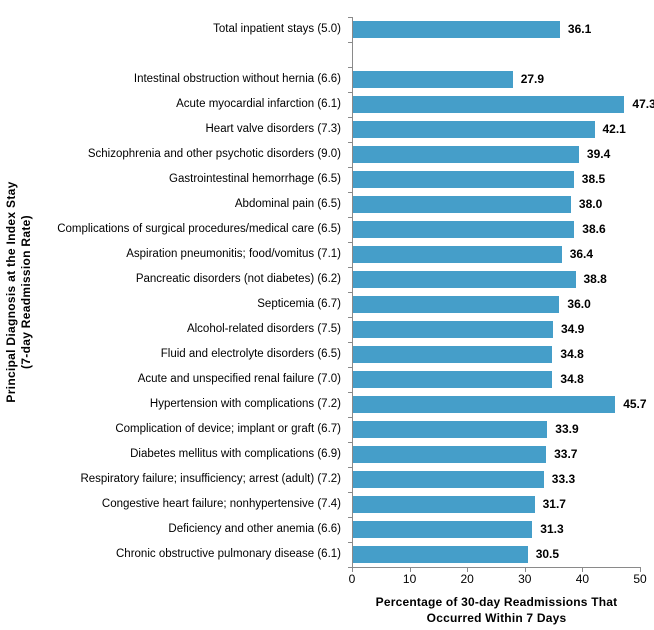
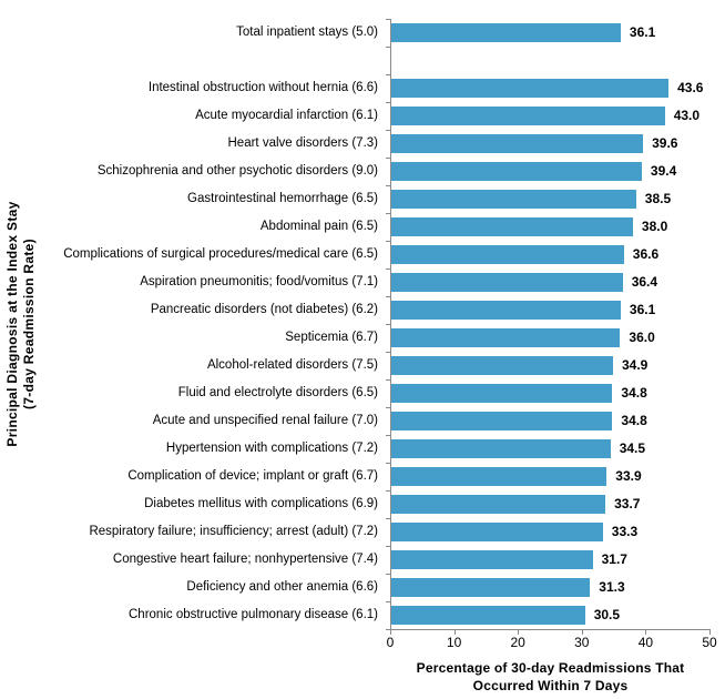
Intestinal obstruction without hernia (6.6): 27.9 -> 43.6
Acute myocardial infarction (6.1): 47.3 -> 43.0
Heart valve disorders (7.3): 42.1 -> 39.6
Complications of surgical procedures/medical care (6.5): 38.6 -> 36.6
Pancreatic disorders (not diabetes) (6.2): 38.8 -> 36.1
Hypertension with complications (7.2): 45.7 -> 34.5
